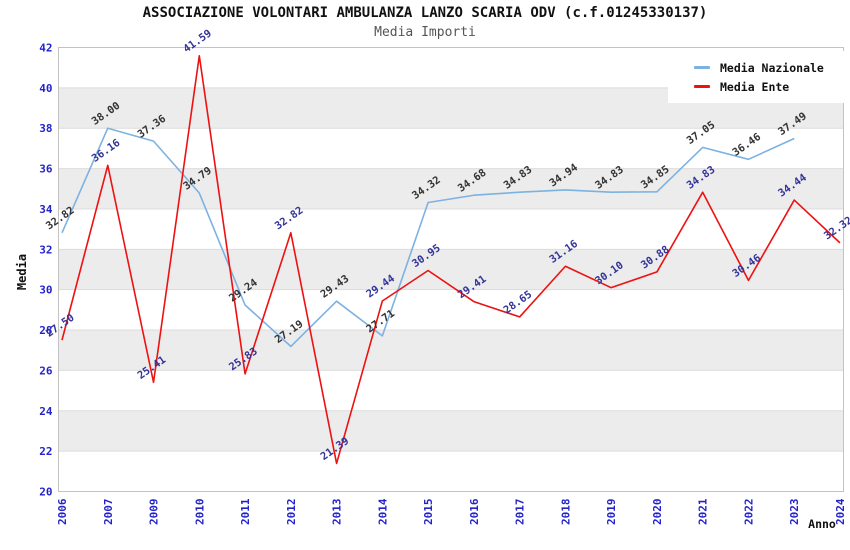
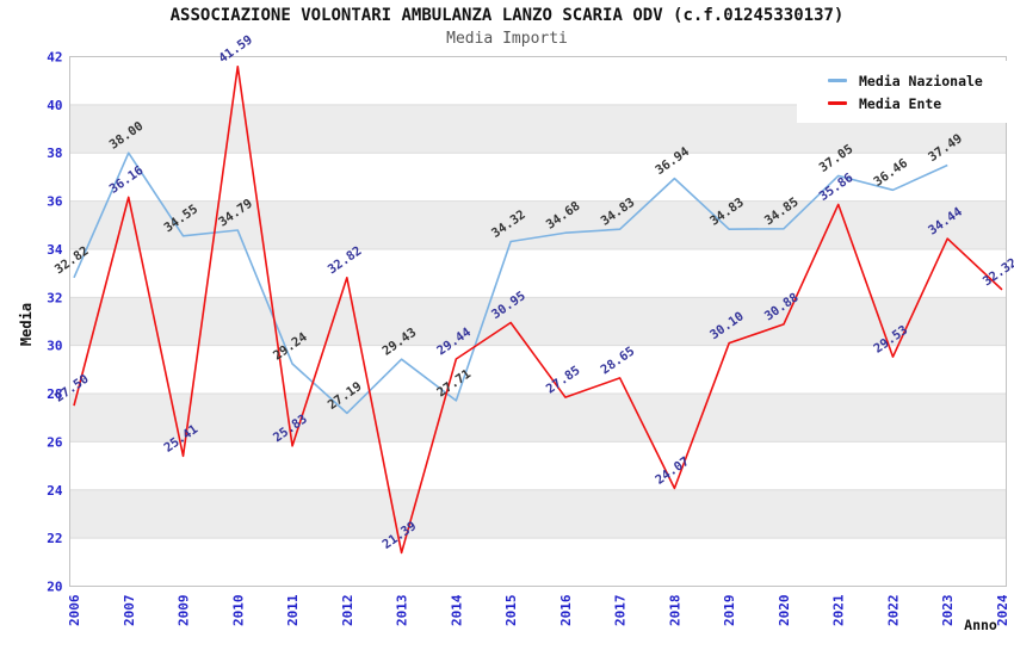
Media Nazionale/2009: 37.36 -> 34.55
Media Ente/2016: 29.41 -> 27.85
Media Nazionale/2018: 34.94 -> 36.94
Media Ente/2018: 31.16 -> 24.07
Media Ente/2021: 34.83 -> 35.86
Media Ente/2022: 30.46 -> 29.53
